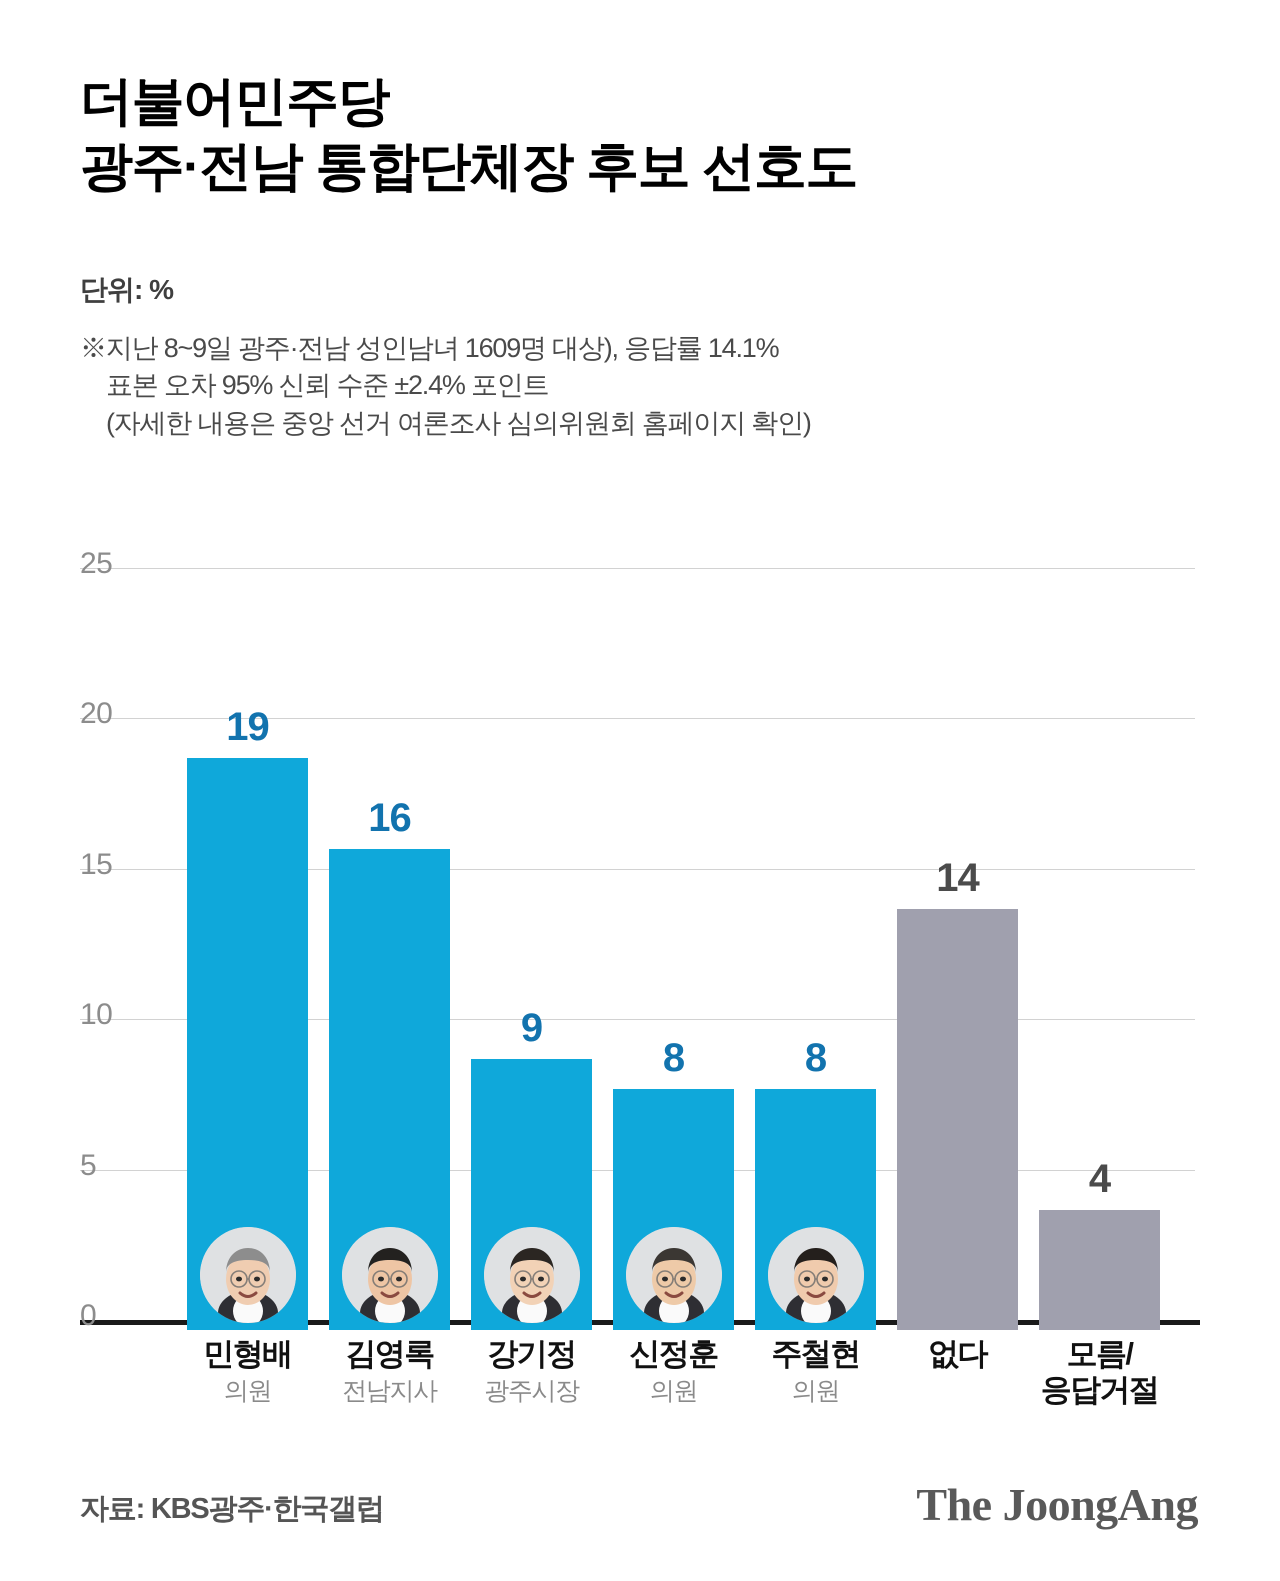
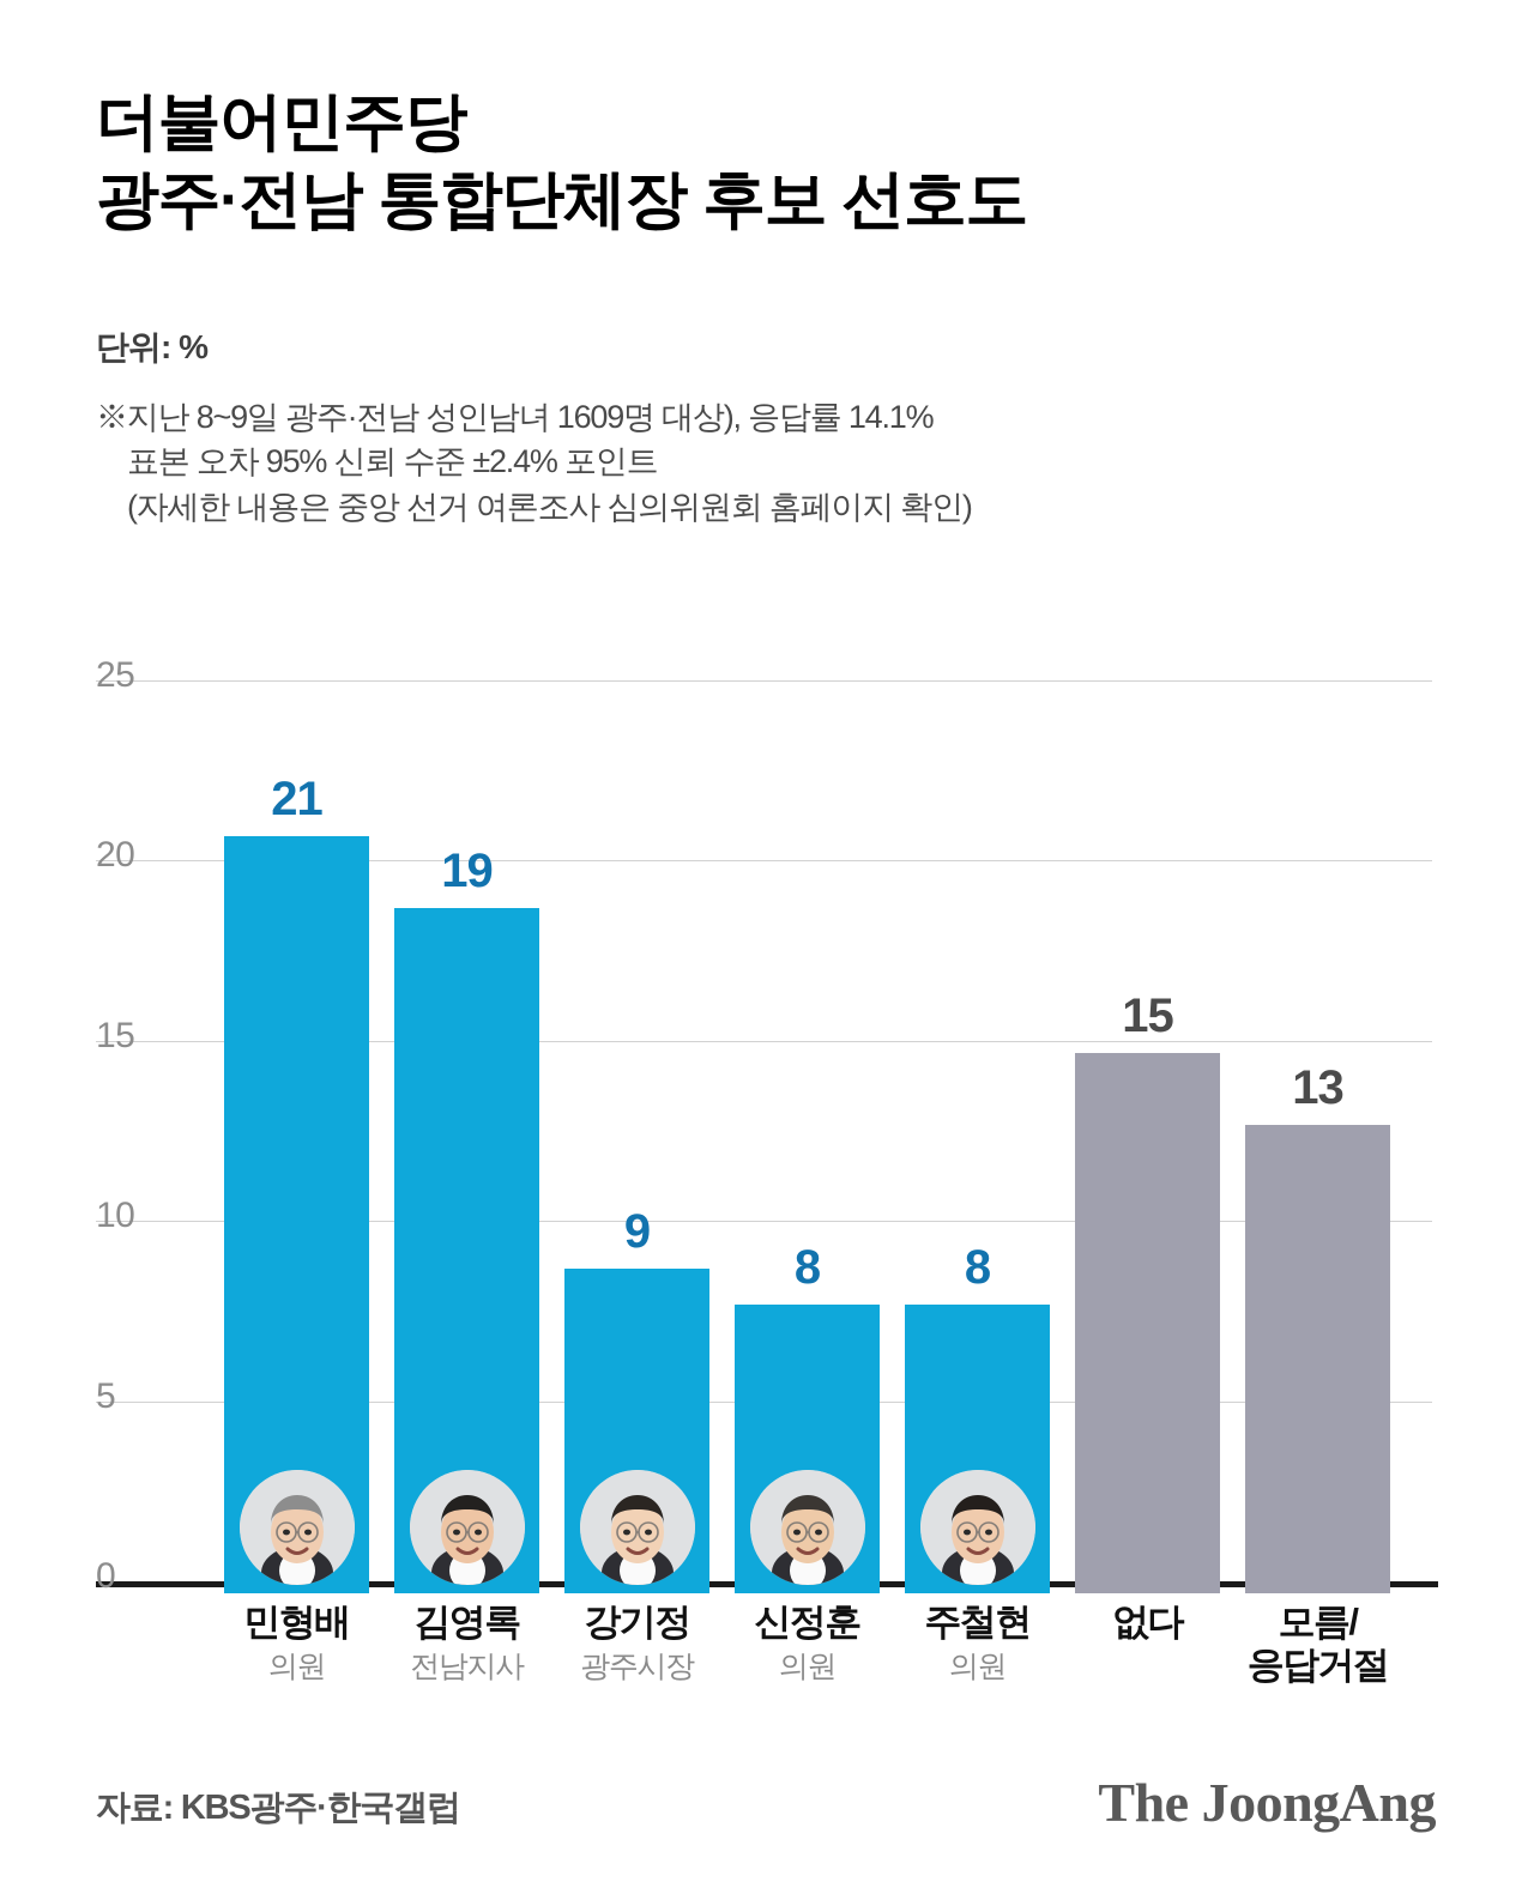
민형배: 19 -> 21
김영록: 16 -> 19
없다: 14 -> 15
모름/ 응답거절: 4 -> 13
